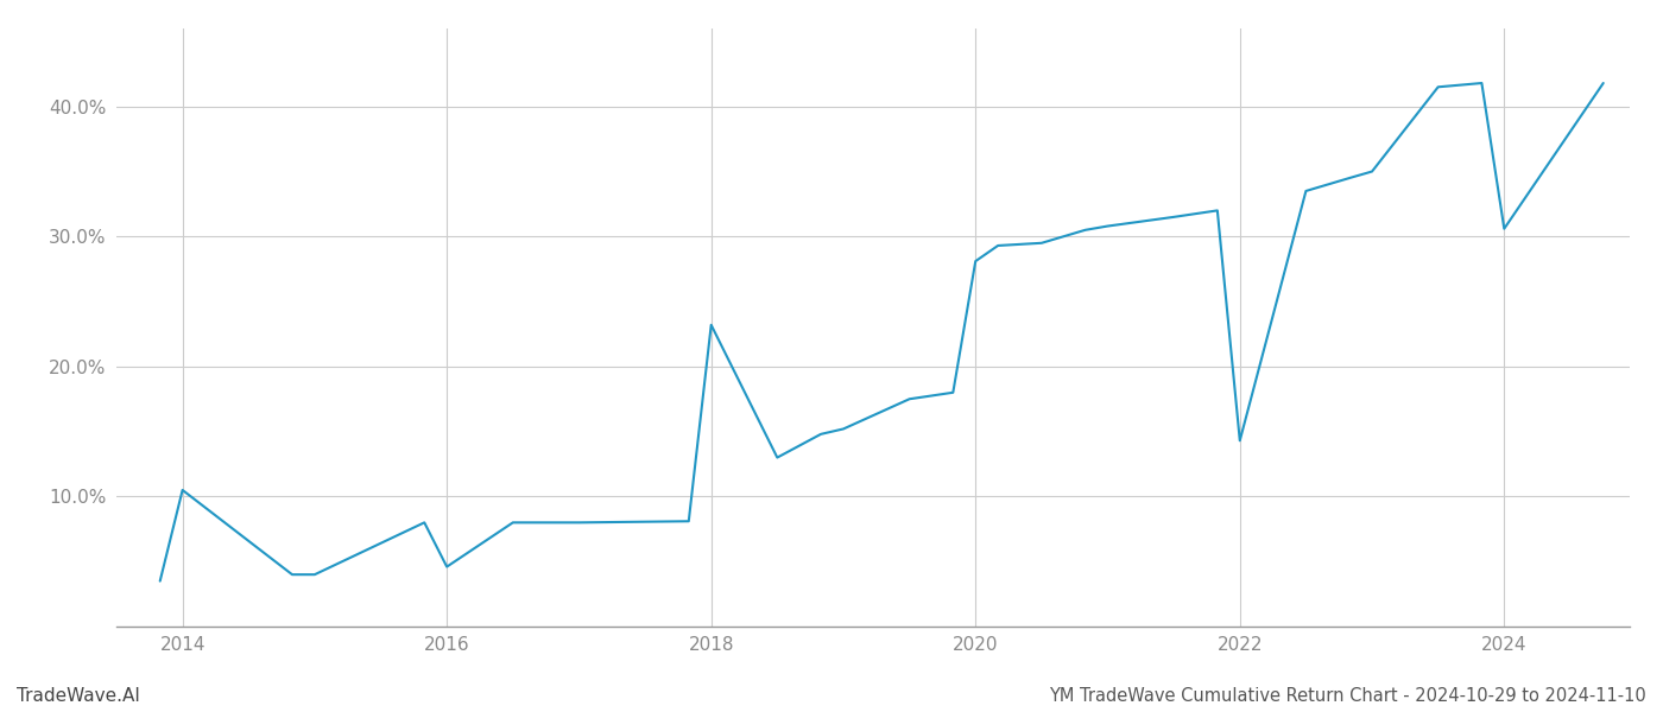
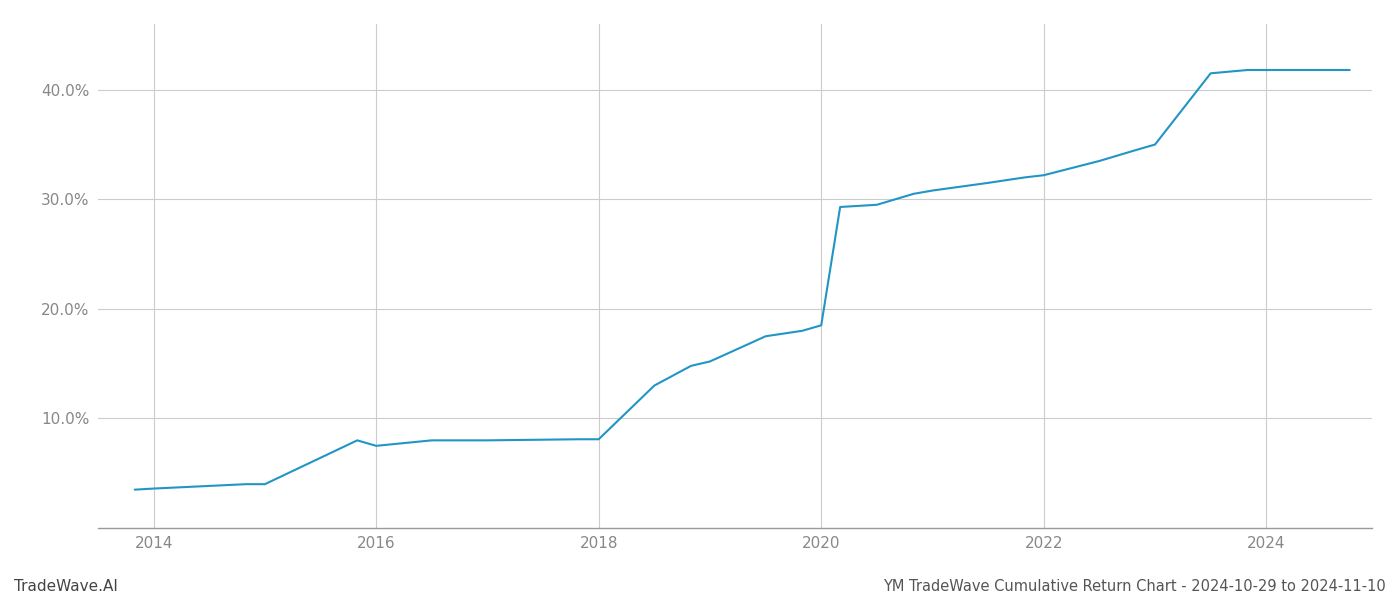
2014: 10.5% -> 3.6%
2016: 4.6% -> 7.5%
2018: 23.2% -> 8.1%
2020: 28.1% -> 18.5%
2022: 14.3% -> 32.2%
2024: 30.6% -> 41.8%
